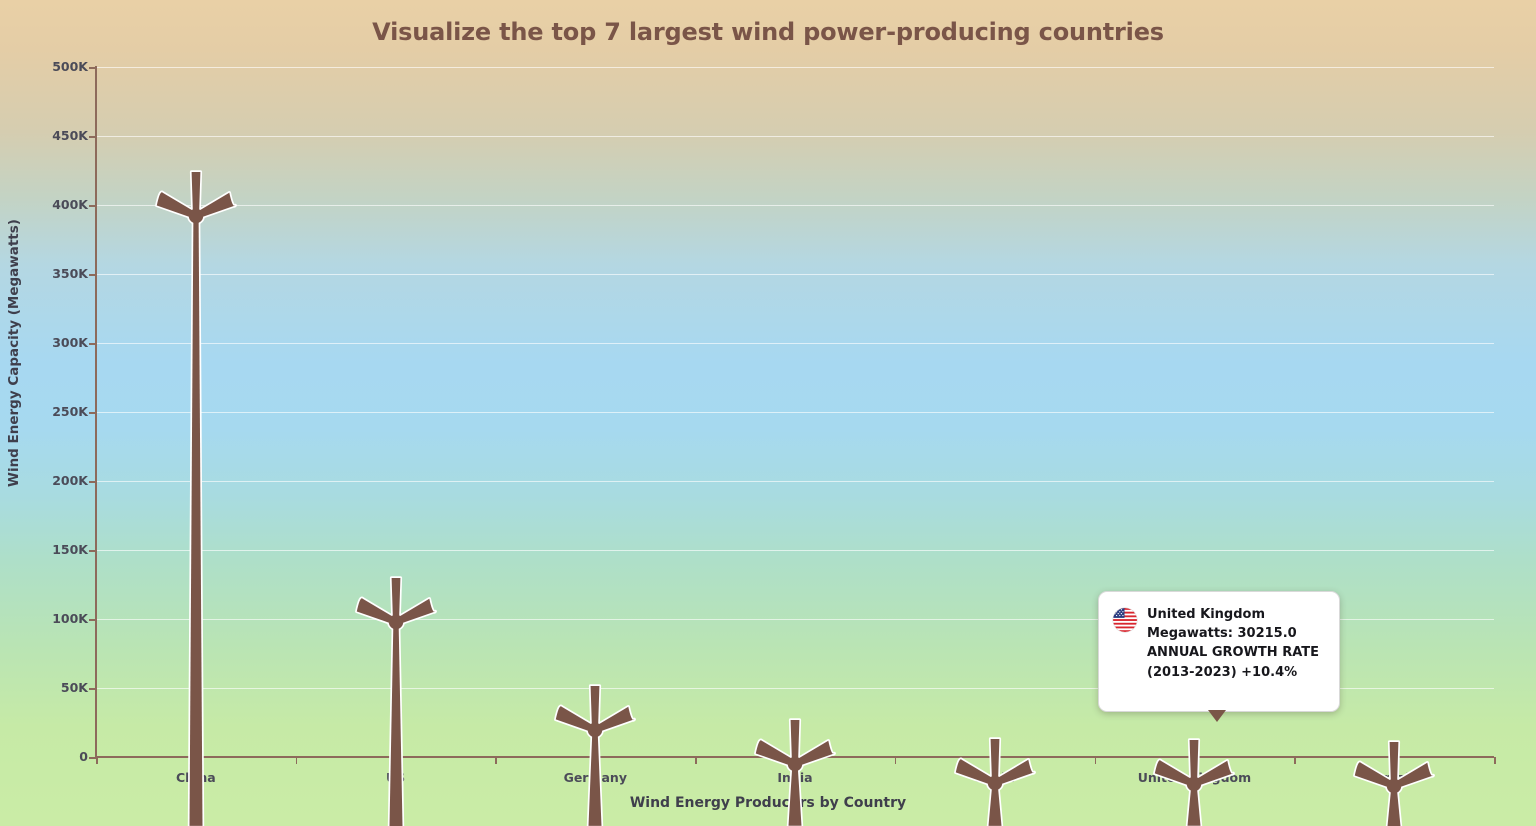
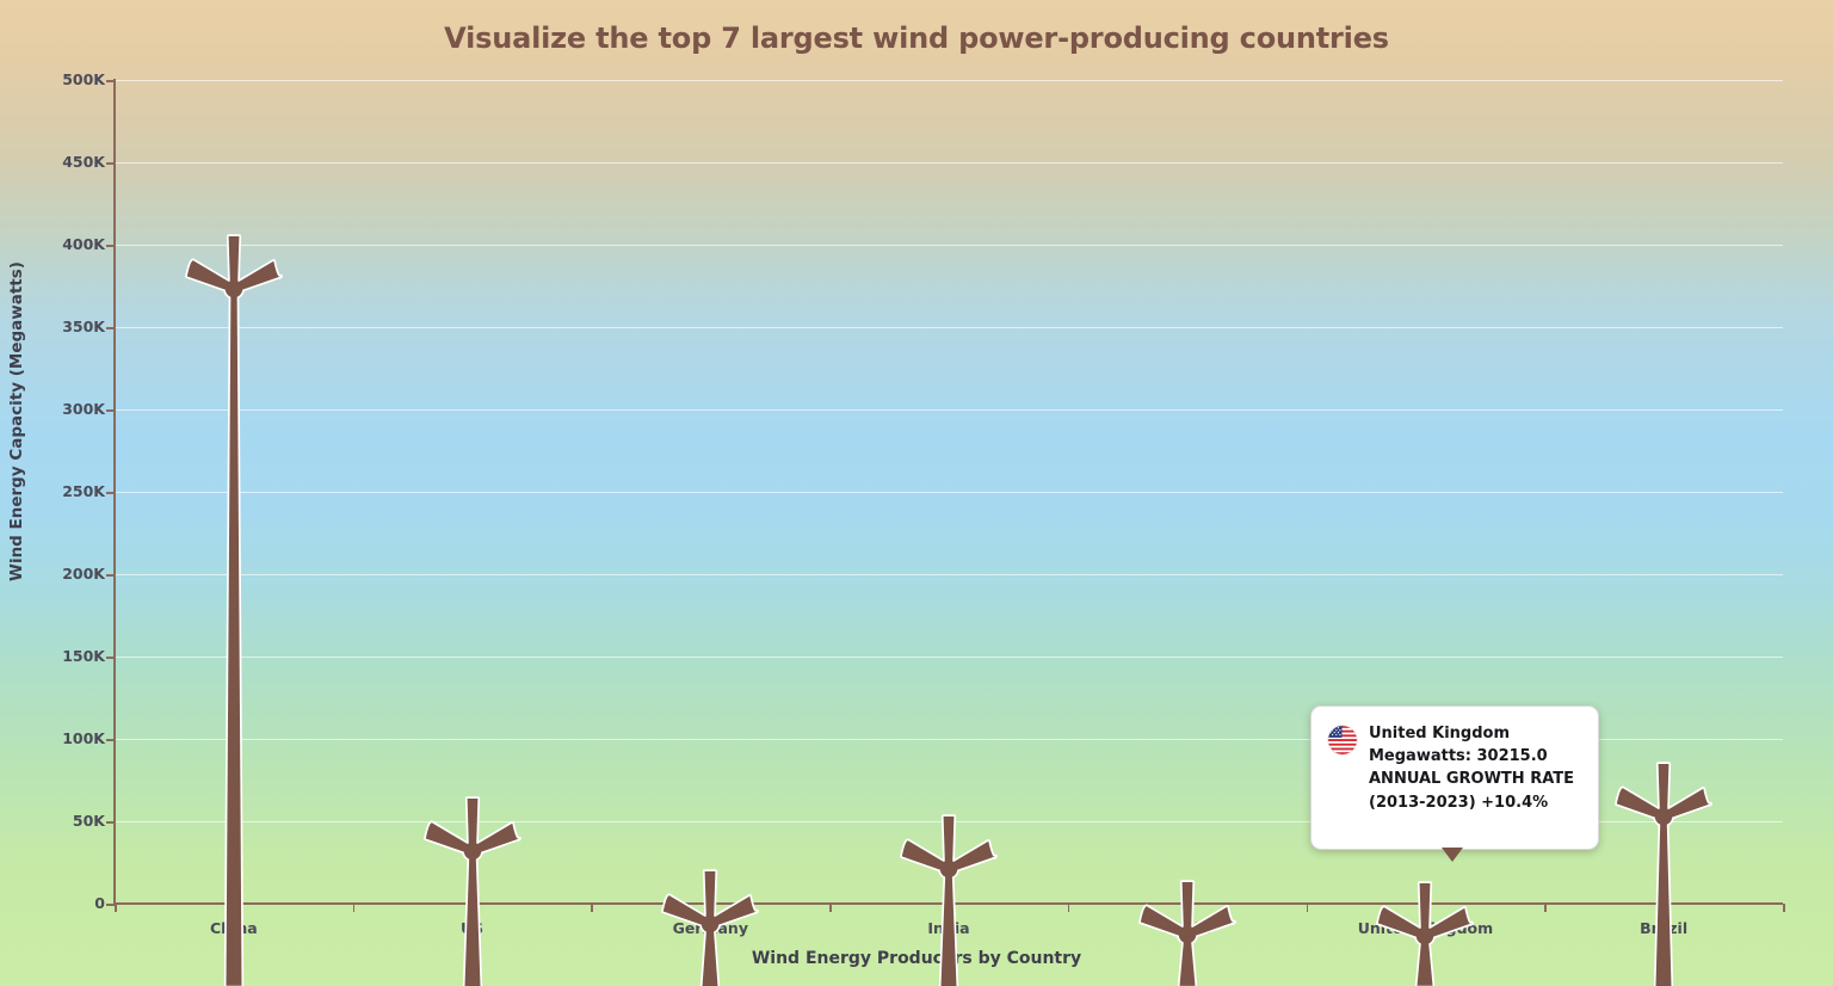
China: 442K -> 423K
US: 148K -> 82K
Germany: 69K -> 38K
India: 45K -> 71K
Brazil: 29K -> 103K
